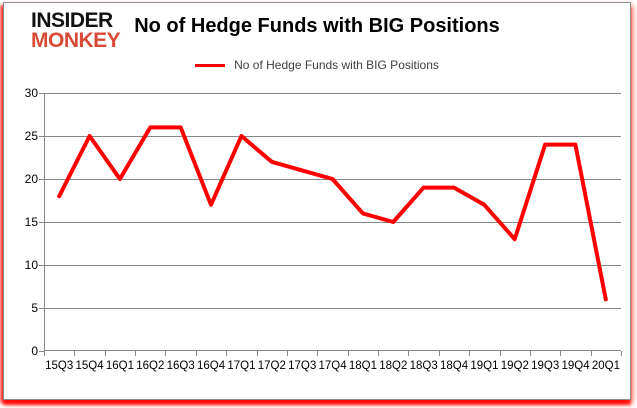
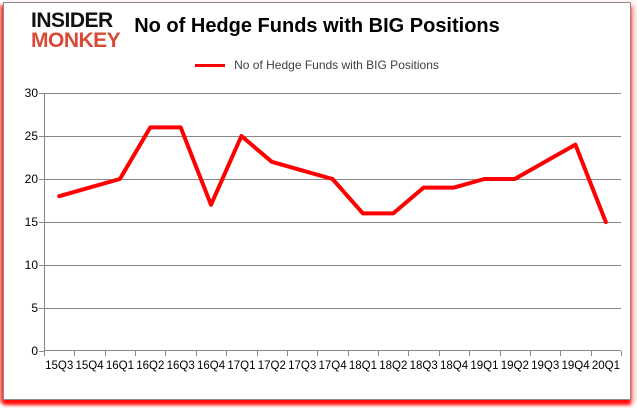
15Q4: 25 -> 19
18Q2: 15 -> 16
19Q1: 17 -> 20
19Q2: 13 -> 20
19Q3: 24 -> 22
20Q1: 6 -> 15
